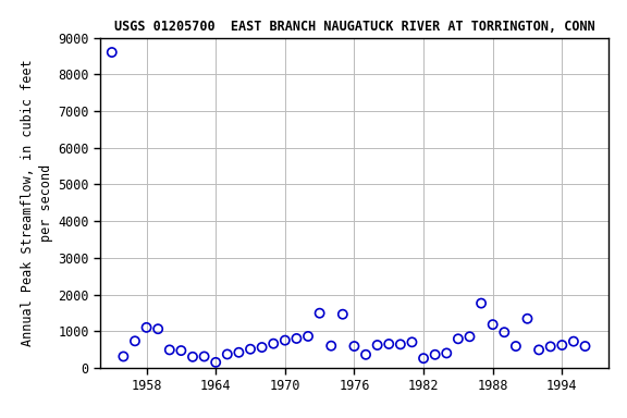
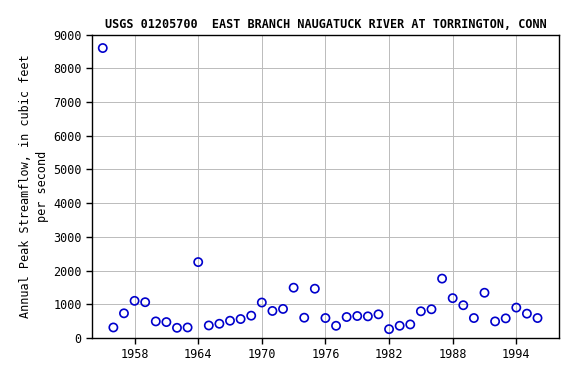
1964: 150 -> 2250
1970: 750 -> 1050
1994: 620 -> 900
